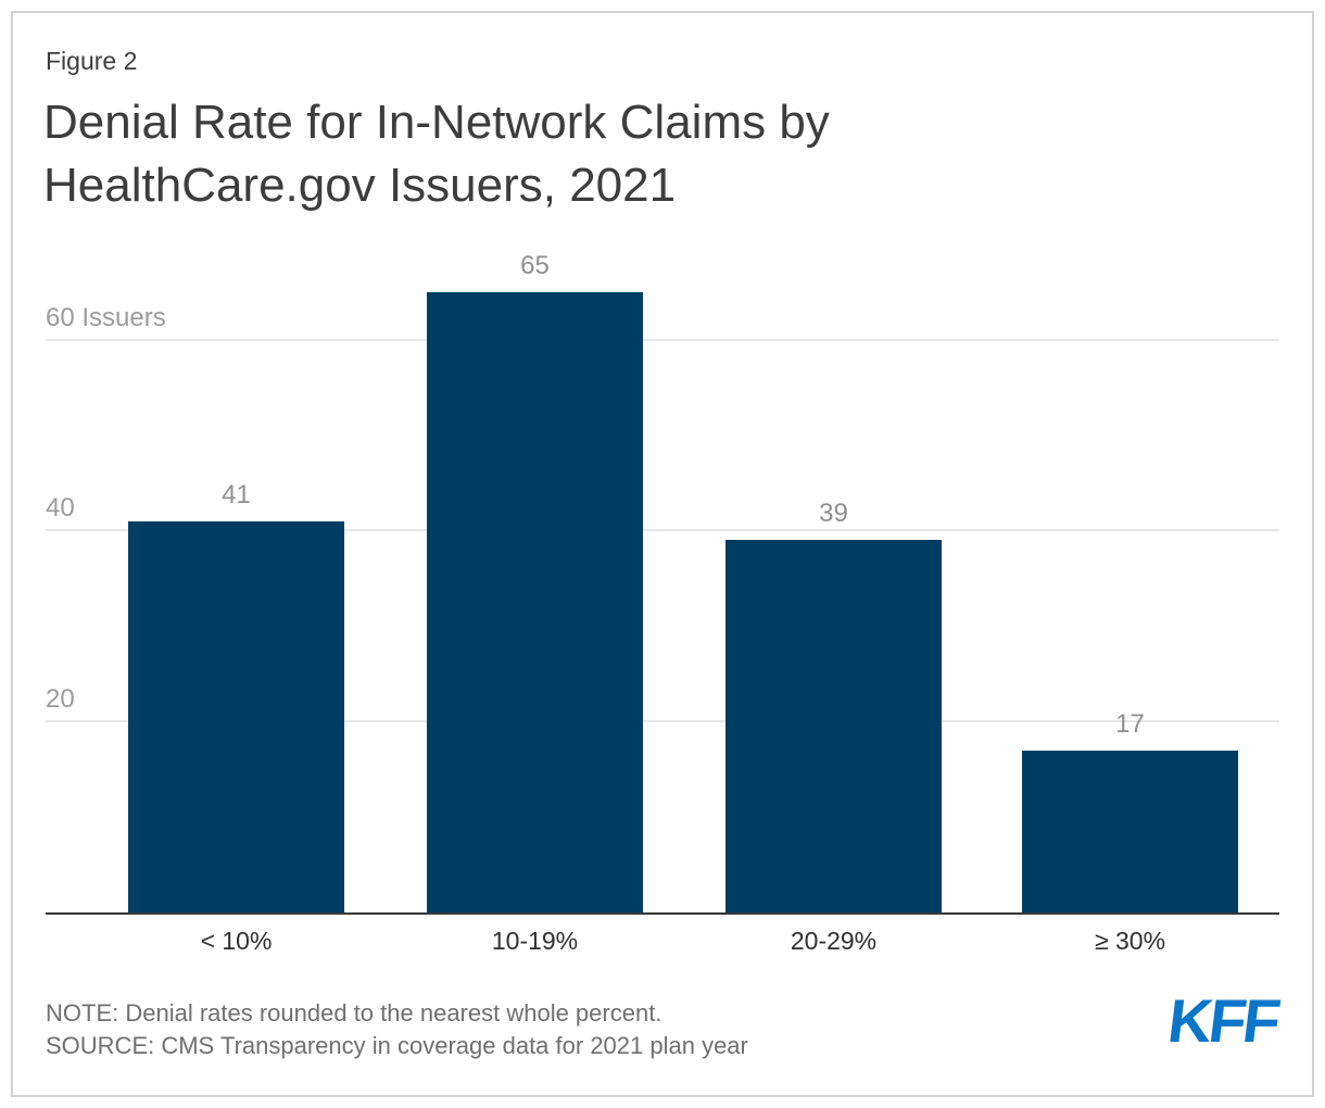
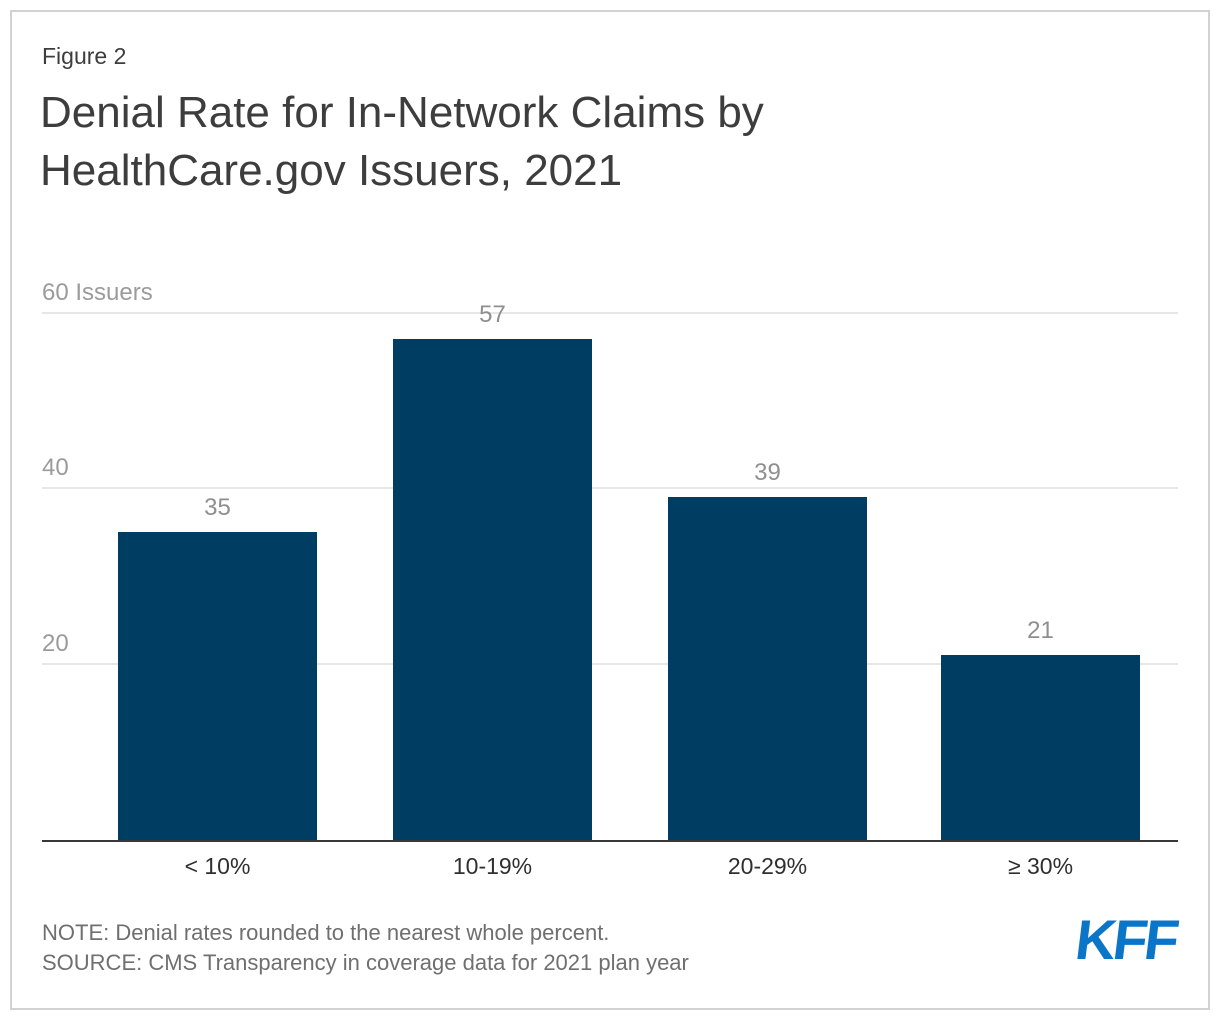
< 10%: 41 -> 35
10-19%: 65 -> 57
≥ 30%: 17 -> 21
